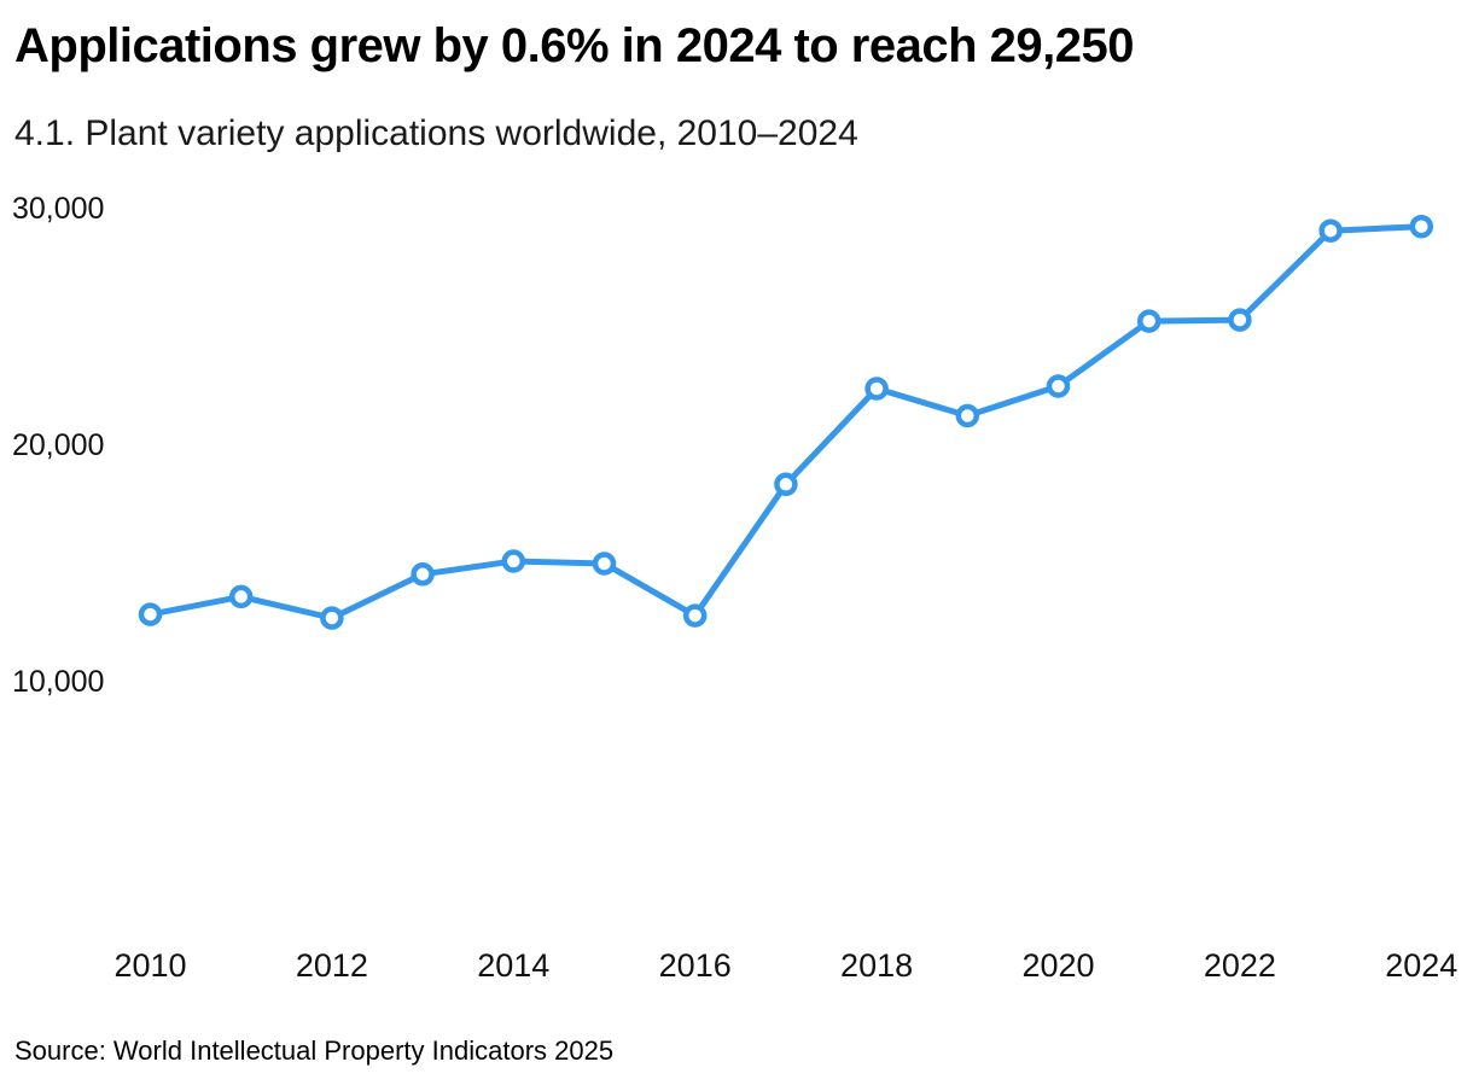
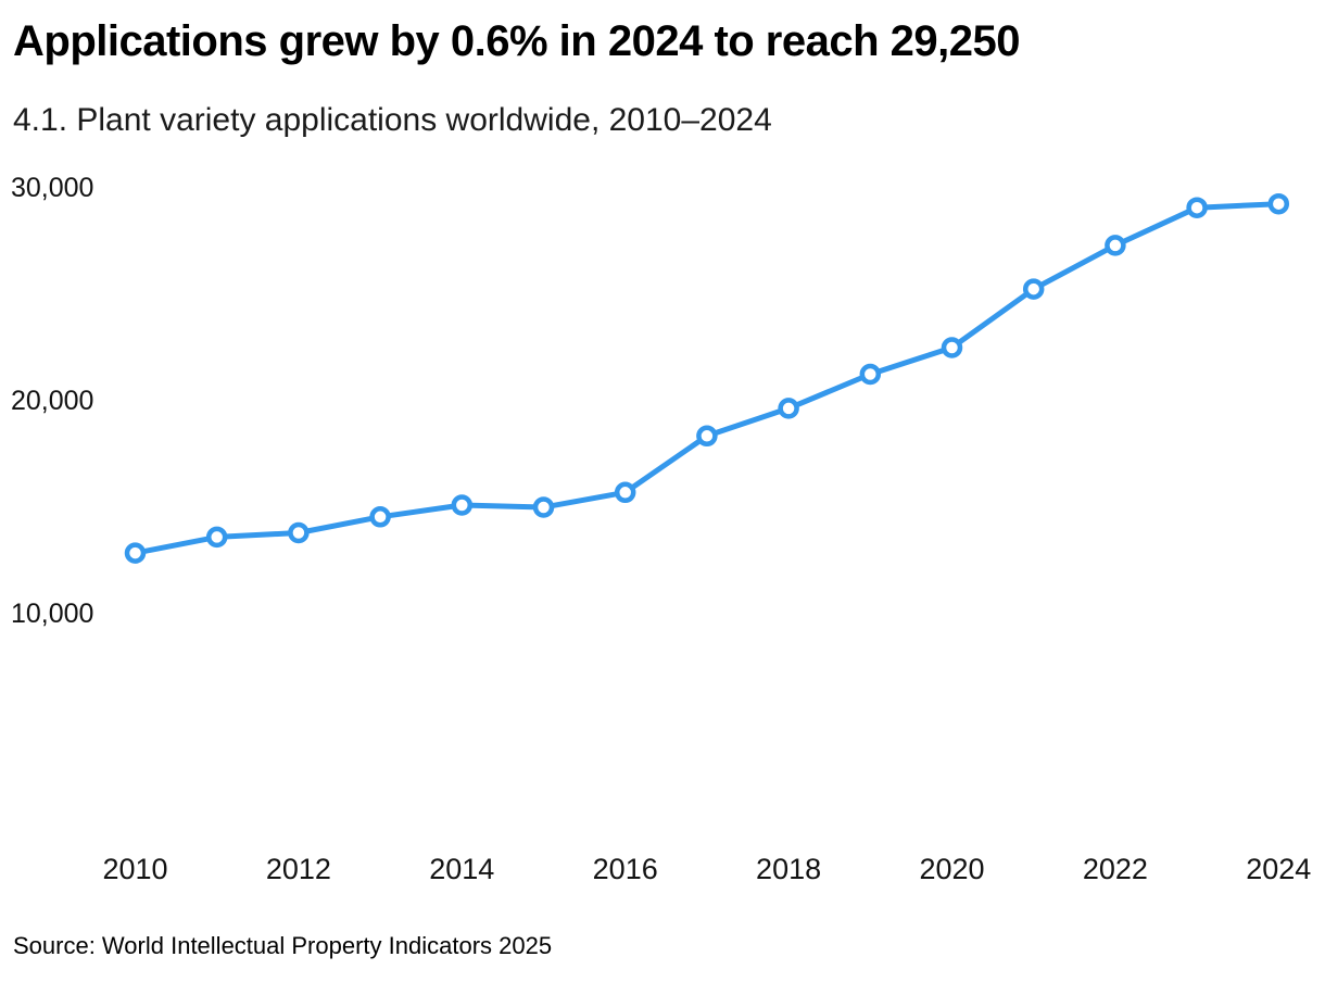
2012: 12700 -> 13800
2016: 12800 -> 15700
2018: 22400 -> 19600
2022: 25300 -> 27300
